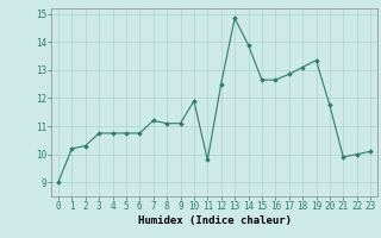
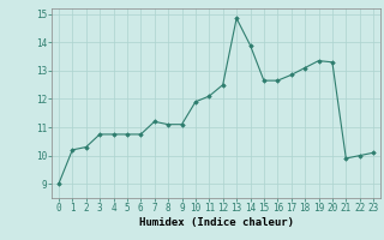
11: 9.80 -> 12.10
20: 11.75 -> 13.30
